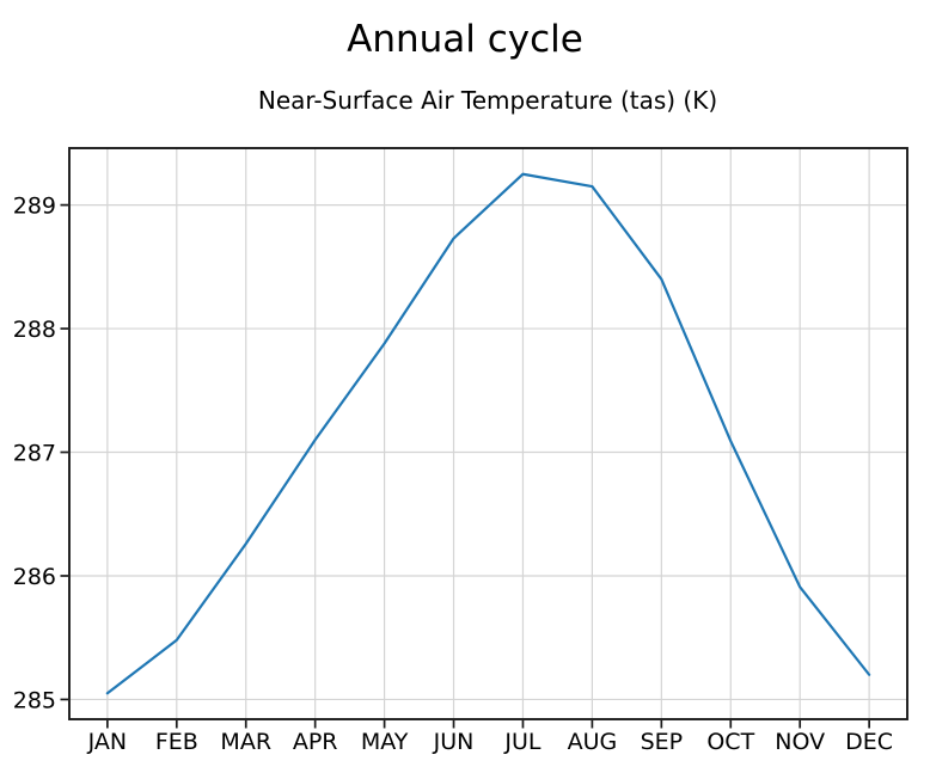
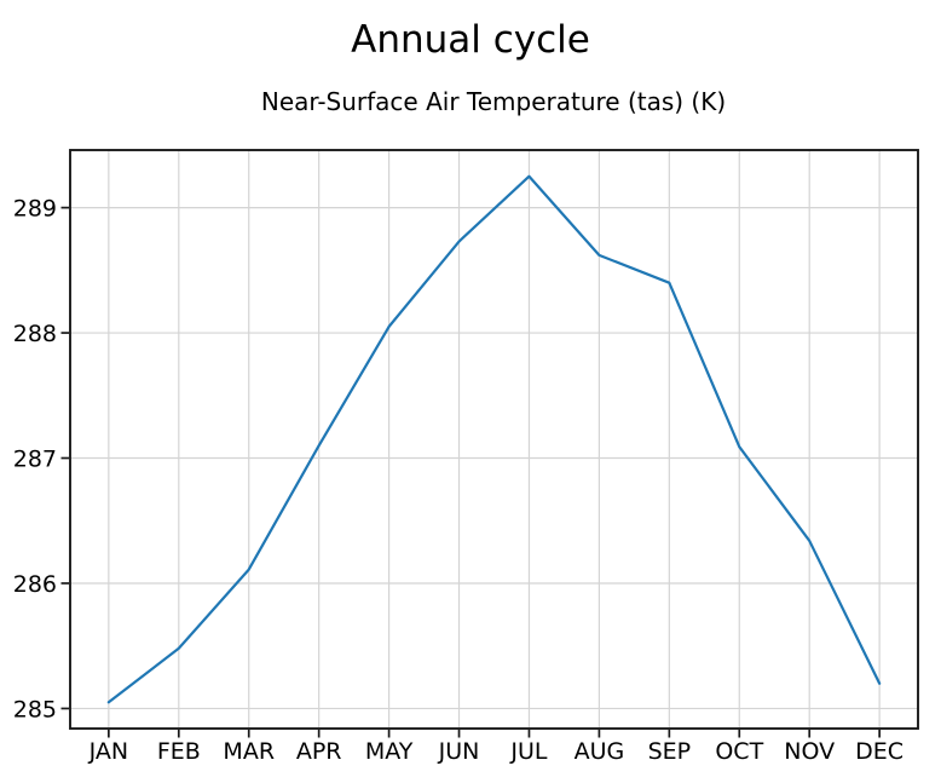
MAR: 286.26 -> 286.11
MAY: 287.88 -> 288.05
AUG: 289.15 -> 288.62
NOV: 285.91 -> 286.34
